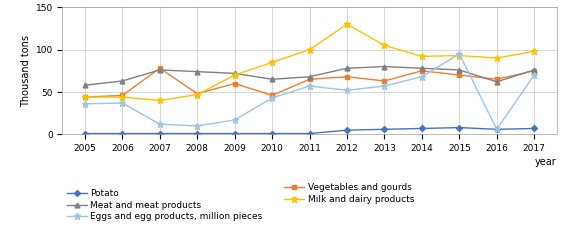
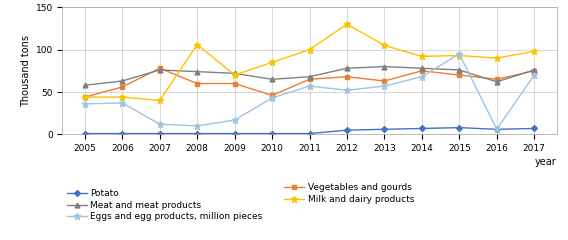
Vegetables and gourds/2006: 46 -> 56
Vegetables and gourds/2008: 48 -> 60
Milk and dairy products/2008: 47 -> 106
